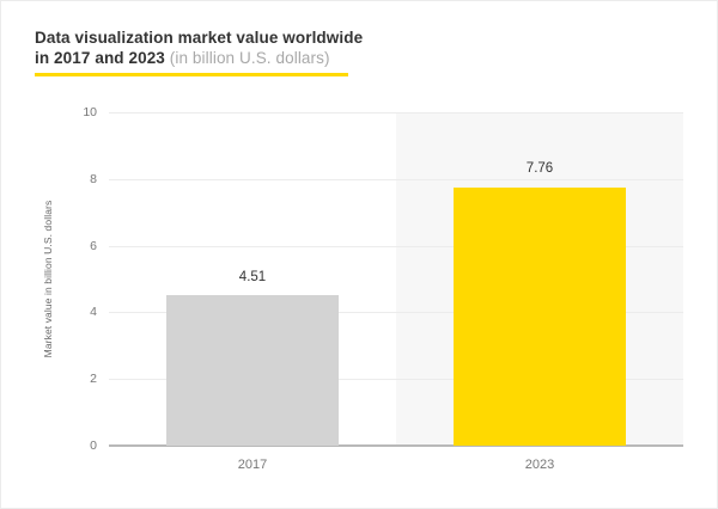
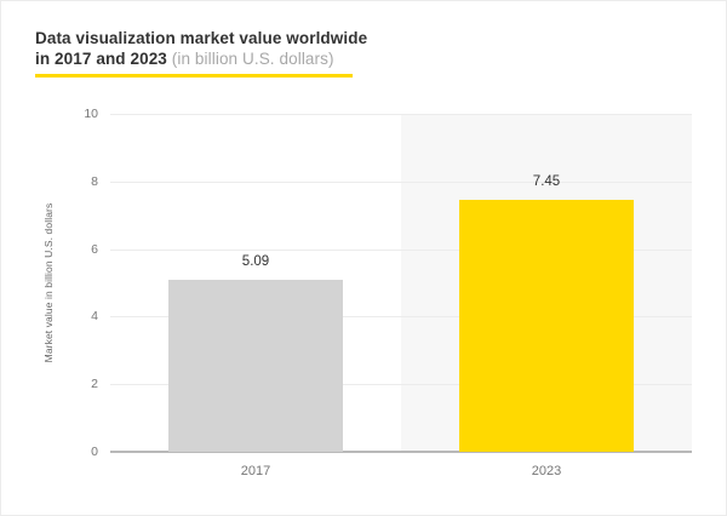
2017: 4.51 -> 5.09
2023: 7.76 -> 7.45
